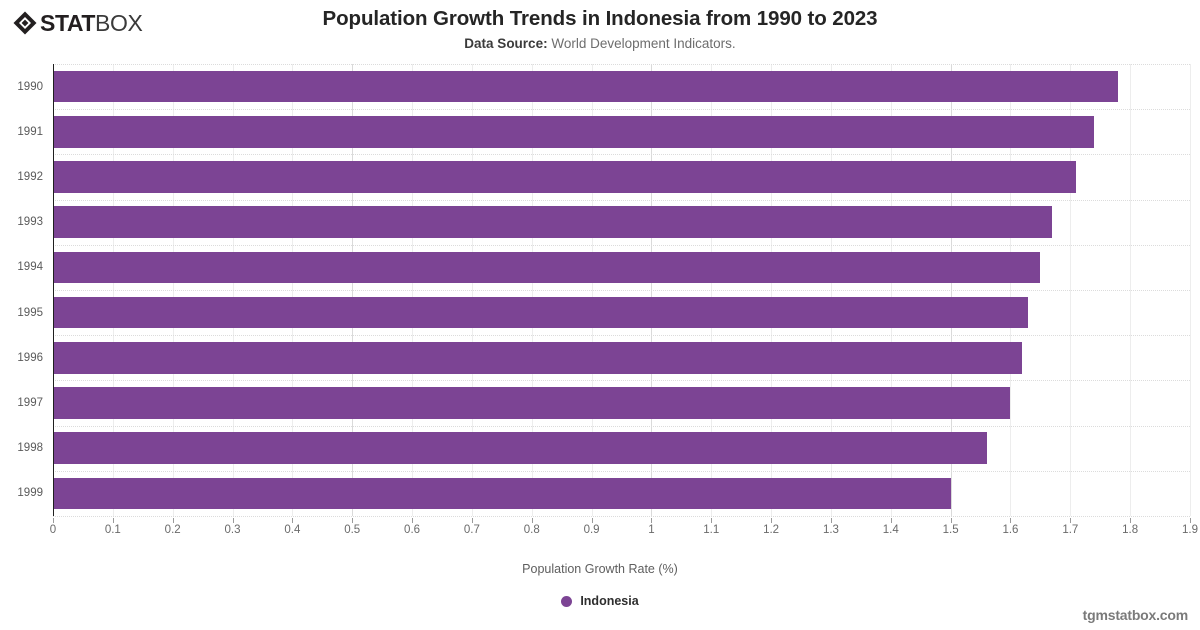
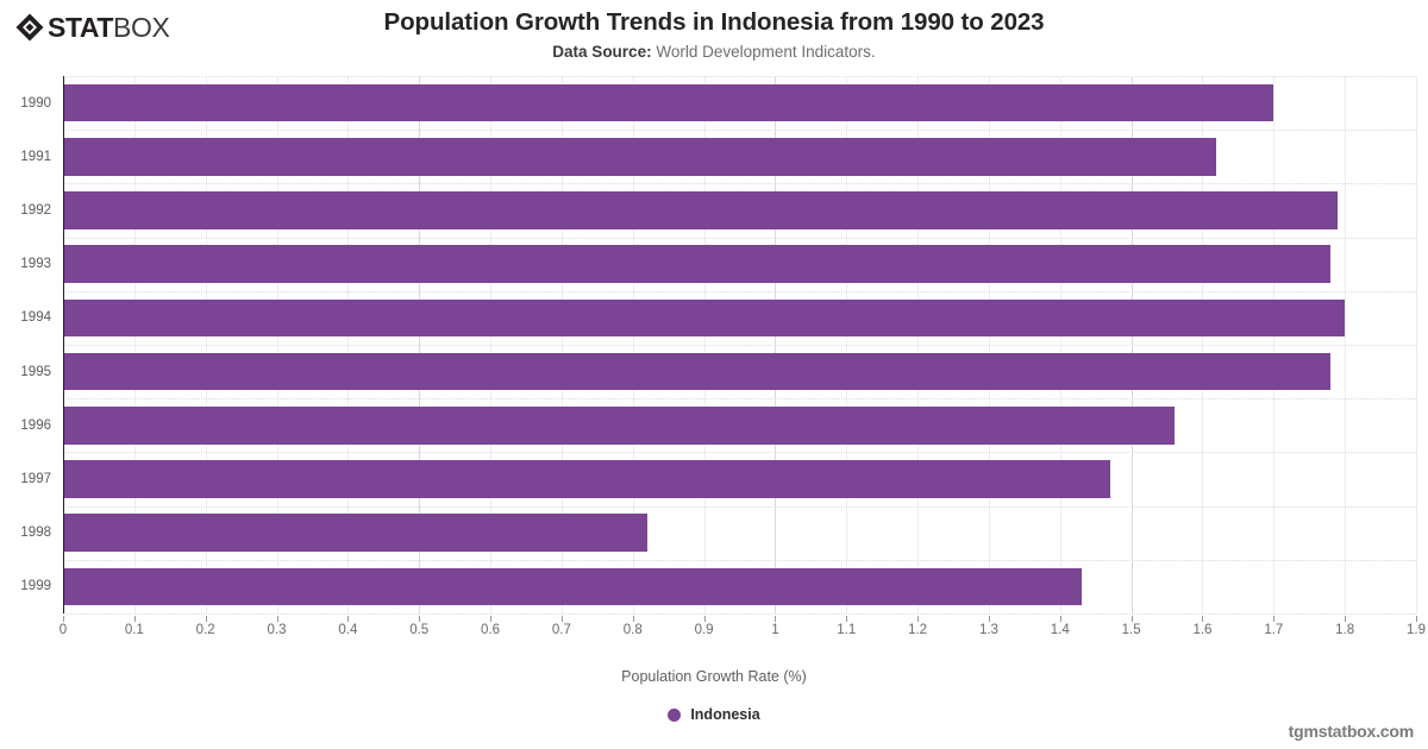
1990: 1.78 -> 1.70
1991: 1.74 -> 1.62
1992: 1.71 -> 1.79
1993: 1.67 -> 1.78
1994: 1.65 -> 1.80
1995: 1.63 -> 1.78
1996: 1.62 -> 1.56
1997: 1.60 -> 1.47
1998: 1.56 -> 0.82
1999: 1.50 -> 1.43
